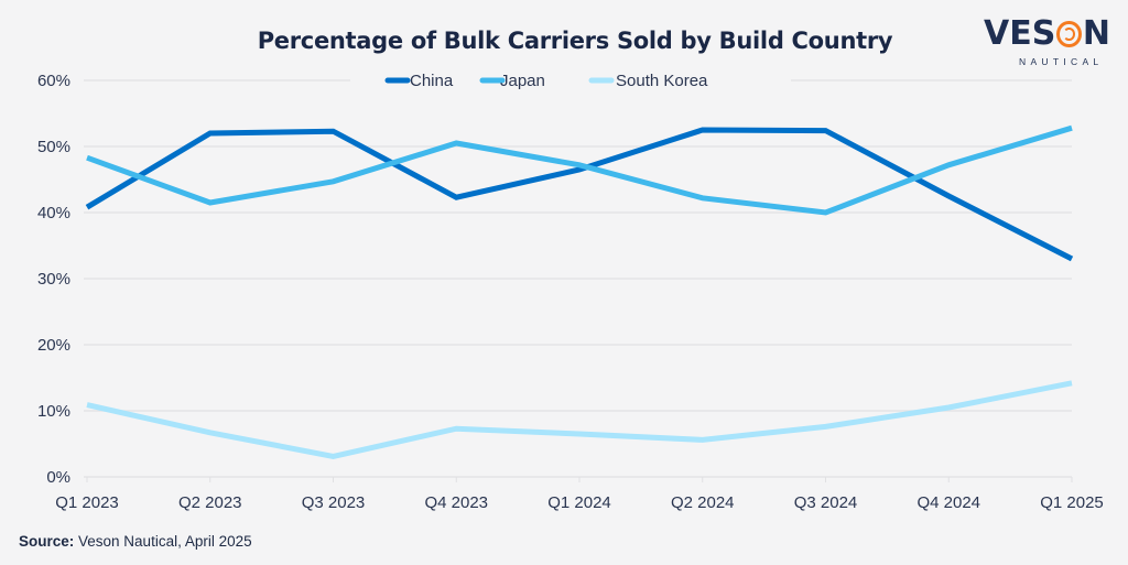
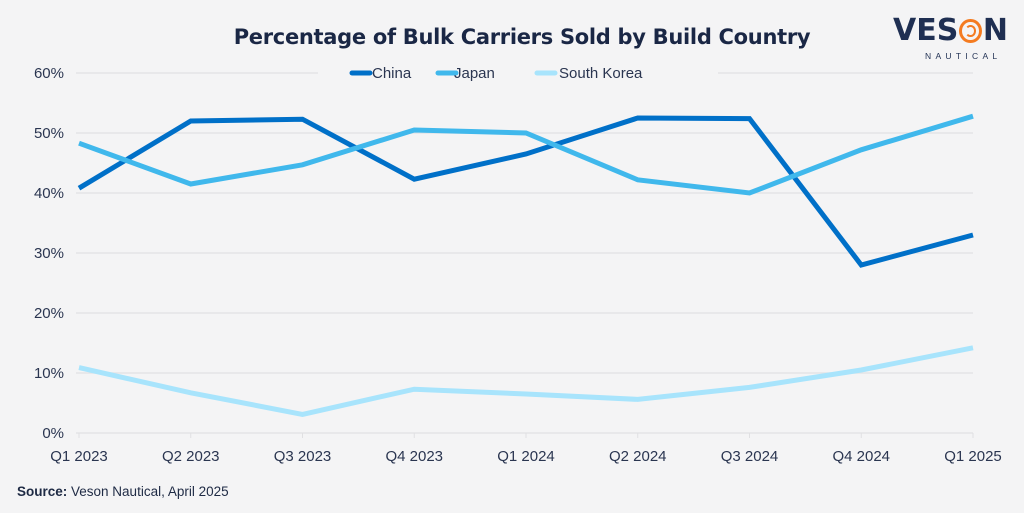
Japan/Q1 2024: 47% -> 50%
China/Q4 2024: 42% -> 28%
